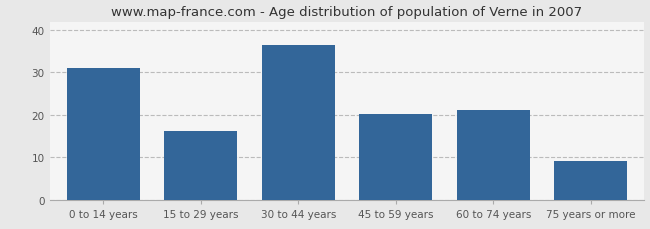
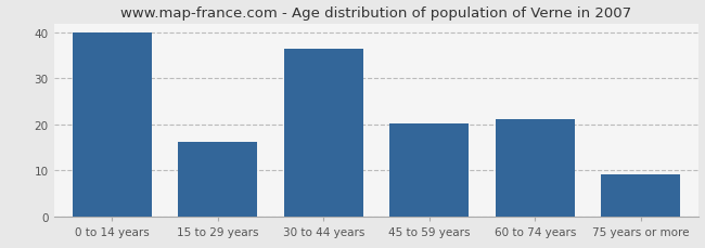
0 to 14 years: 31.0 -> 40.0
